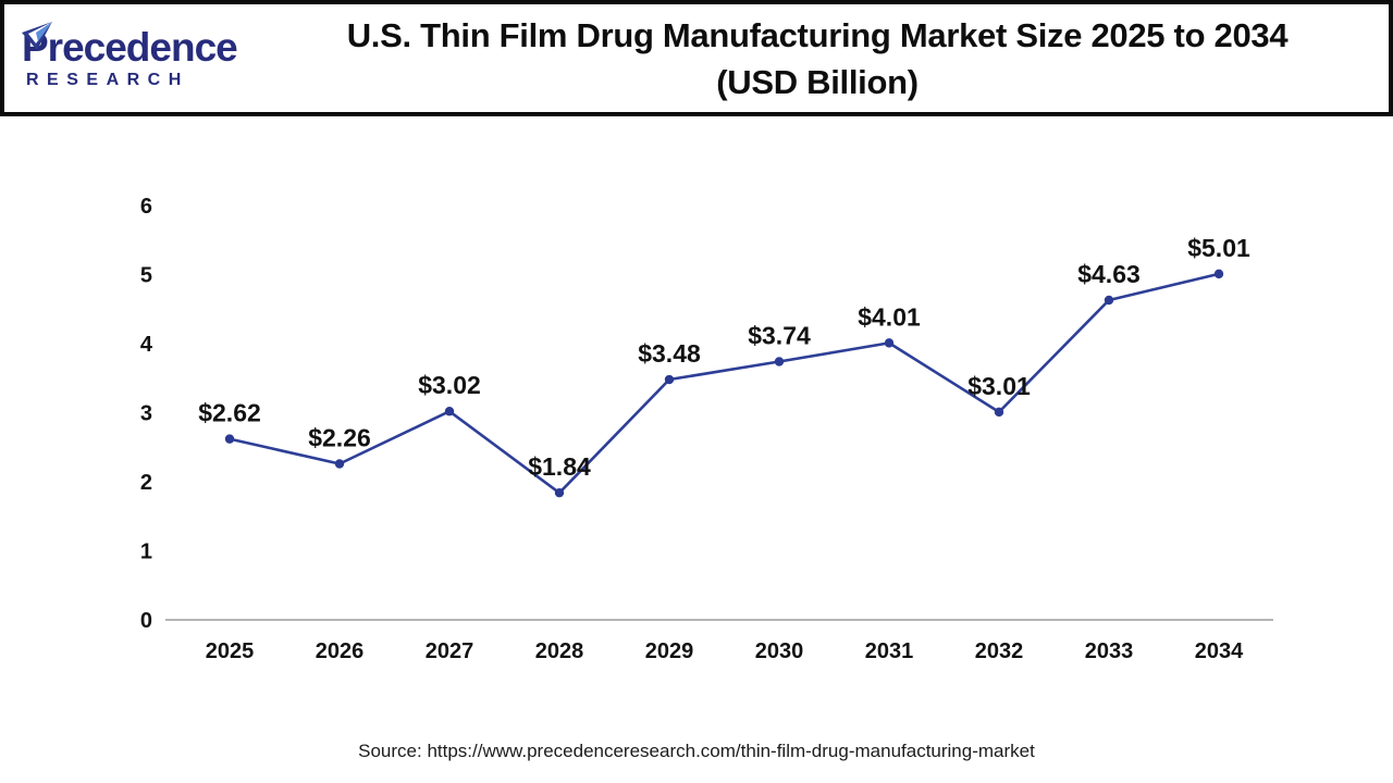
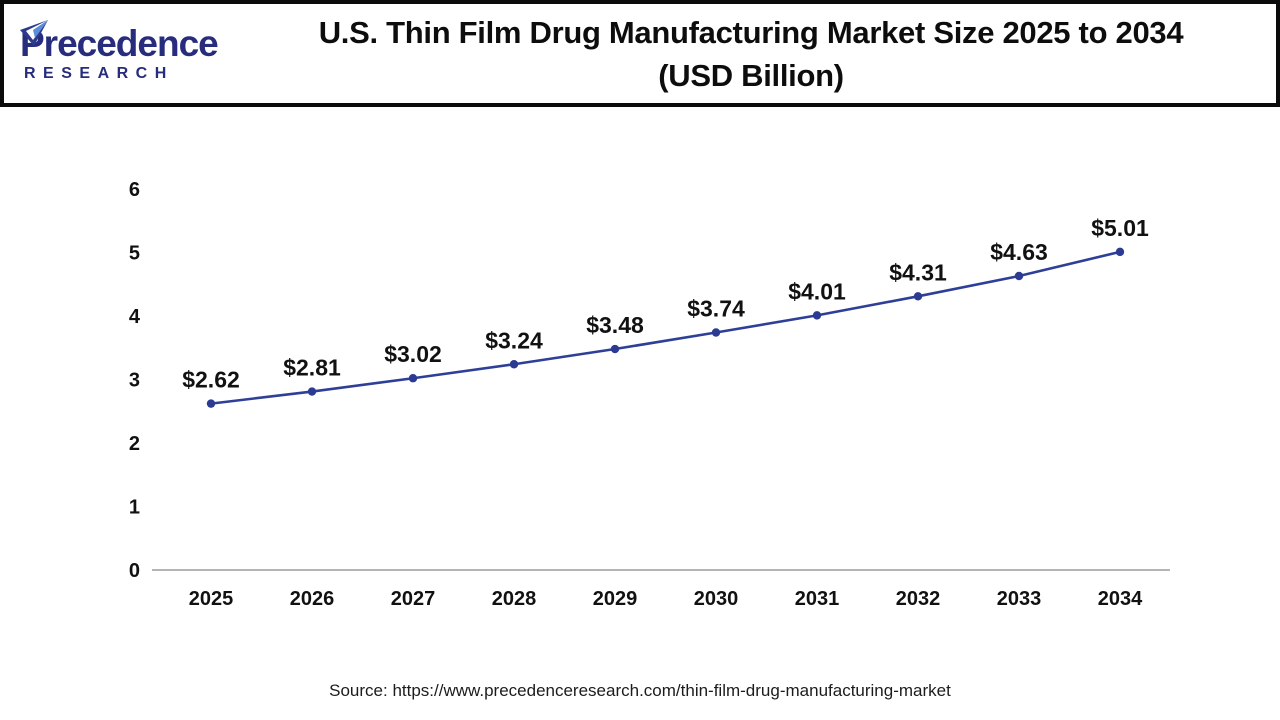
2026: $2.26 -> $2.81
2028: $1.84 -> $3.24
2032: $3.01 -> $4.31
